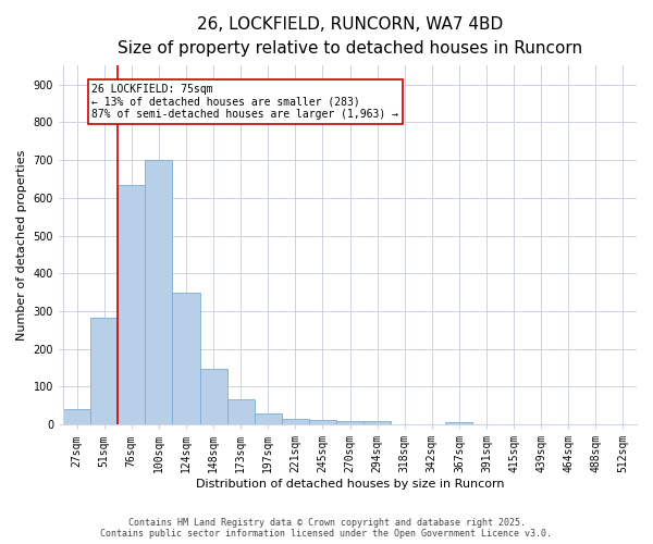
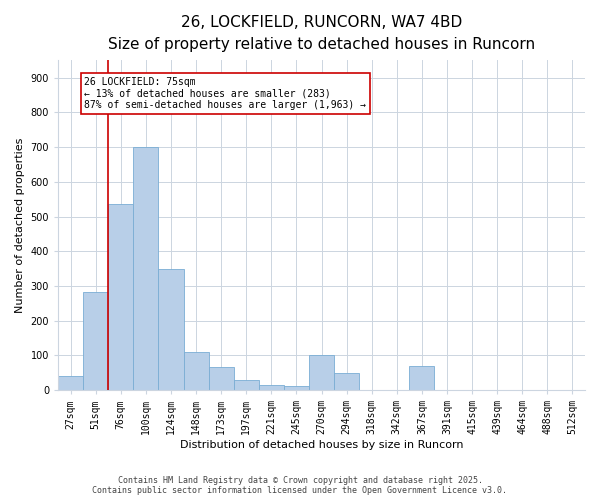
76sqm: 635 -> 535
148sqm: 147 -> 110
270sqm: 10 -> 100
294sqm: 8 -> 50
367sqm: 6 -> 70
